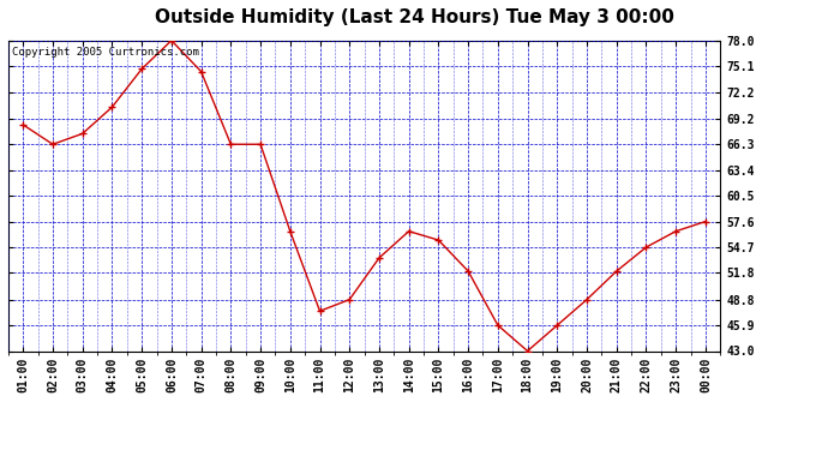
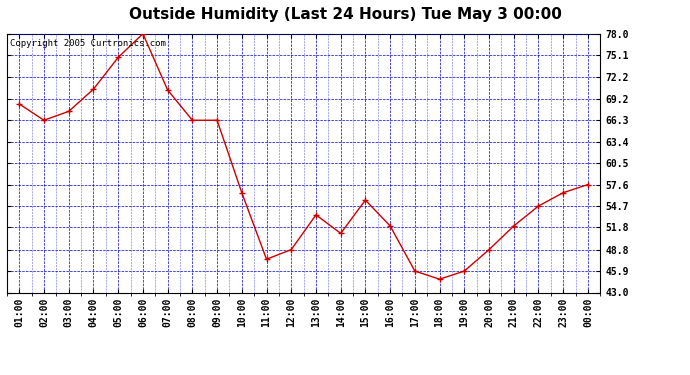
07:00: 74.5 -> 70.4
14:00: 56.5 -> 51.0
18:00: 43.0 -> 44.8
